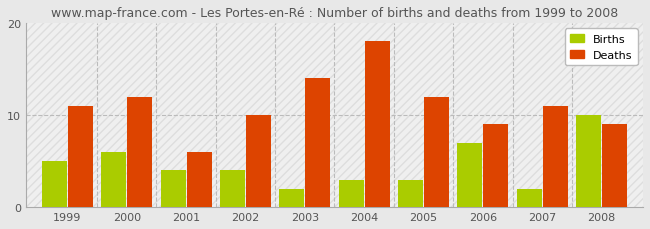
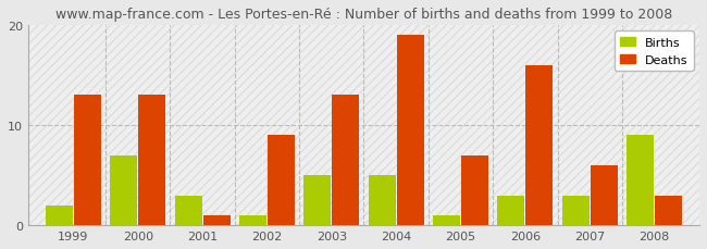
Births/1999: 5 -> 2
Deaths/1999: 11 -> 13
Births/2000: 6 -> 7
Deaths/2000: 12 -> 13
Births/2001: 4 -> 3
Deaths/2001: 6 -> 1
Births/2002: 4 -> 1
Deaths/2002: 10 -> 9
Births/2003: 2 -> 5
Deaths/2003: 14 -> 13
Births/2004: 3 -> 5
Deaths/2004: 18 -> 19
Births/2005: 3 -> 1
Deaths/2005: 12 -> 7
Births/2006: 7 -> 3
Deaths/2006: 9 -> 16
Births/2007: 2 -> 3
Deaths/2007: 11 -> 6
Births/2008: 10 -> 9
Deaths/2008: 9 -> 3
